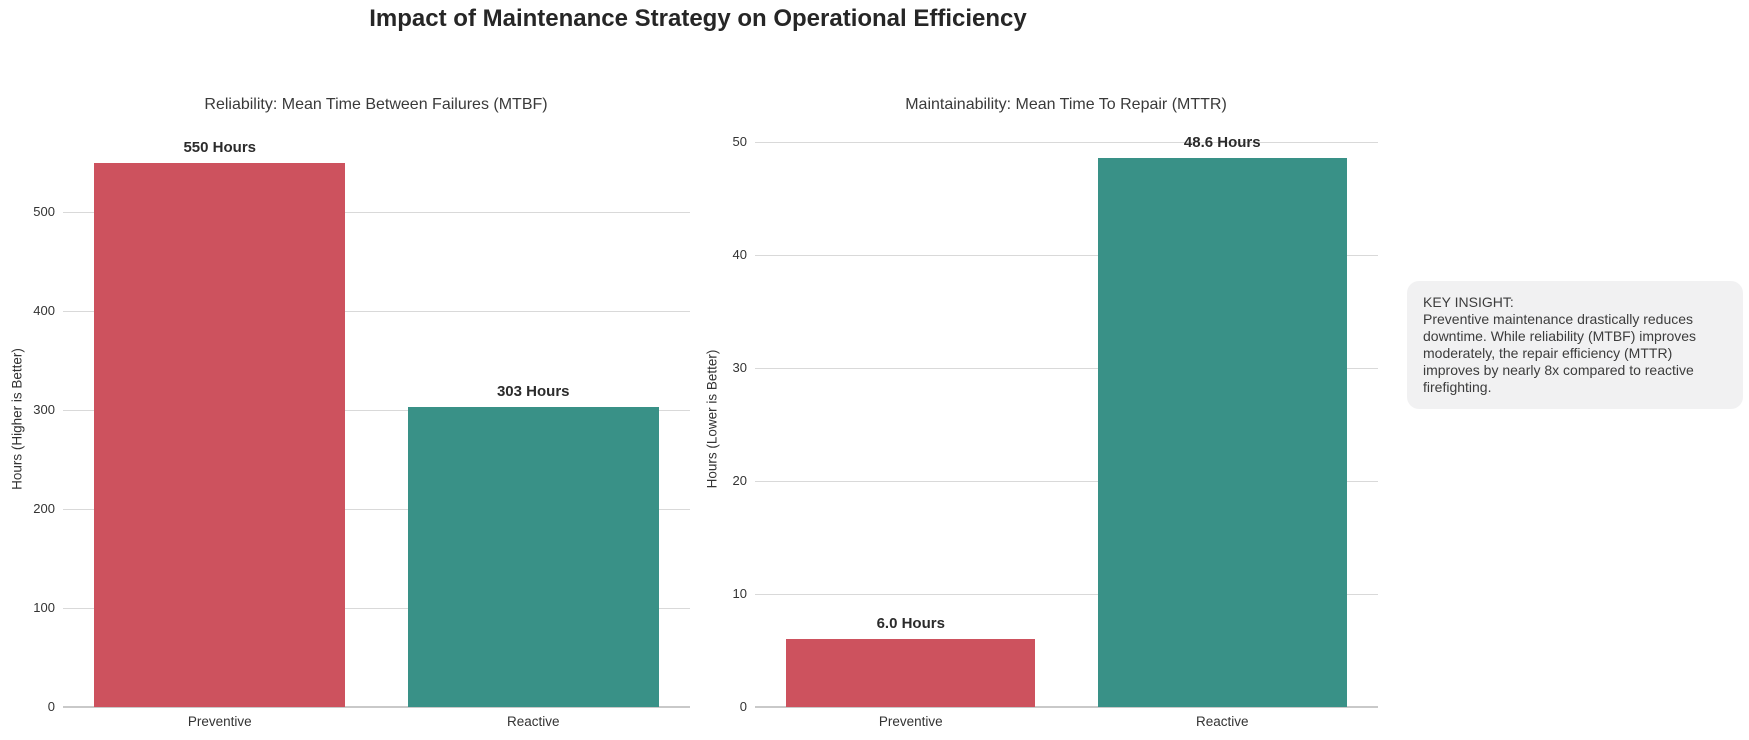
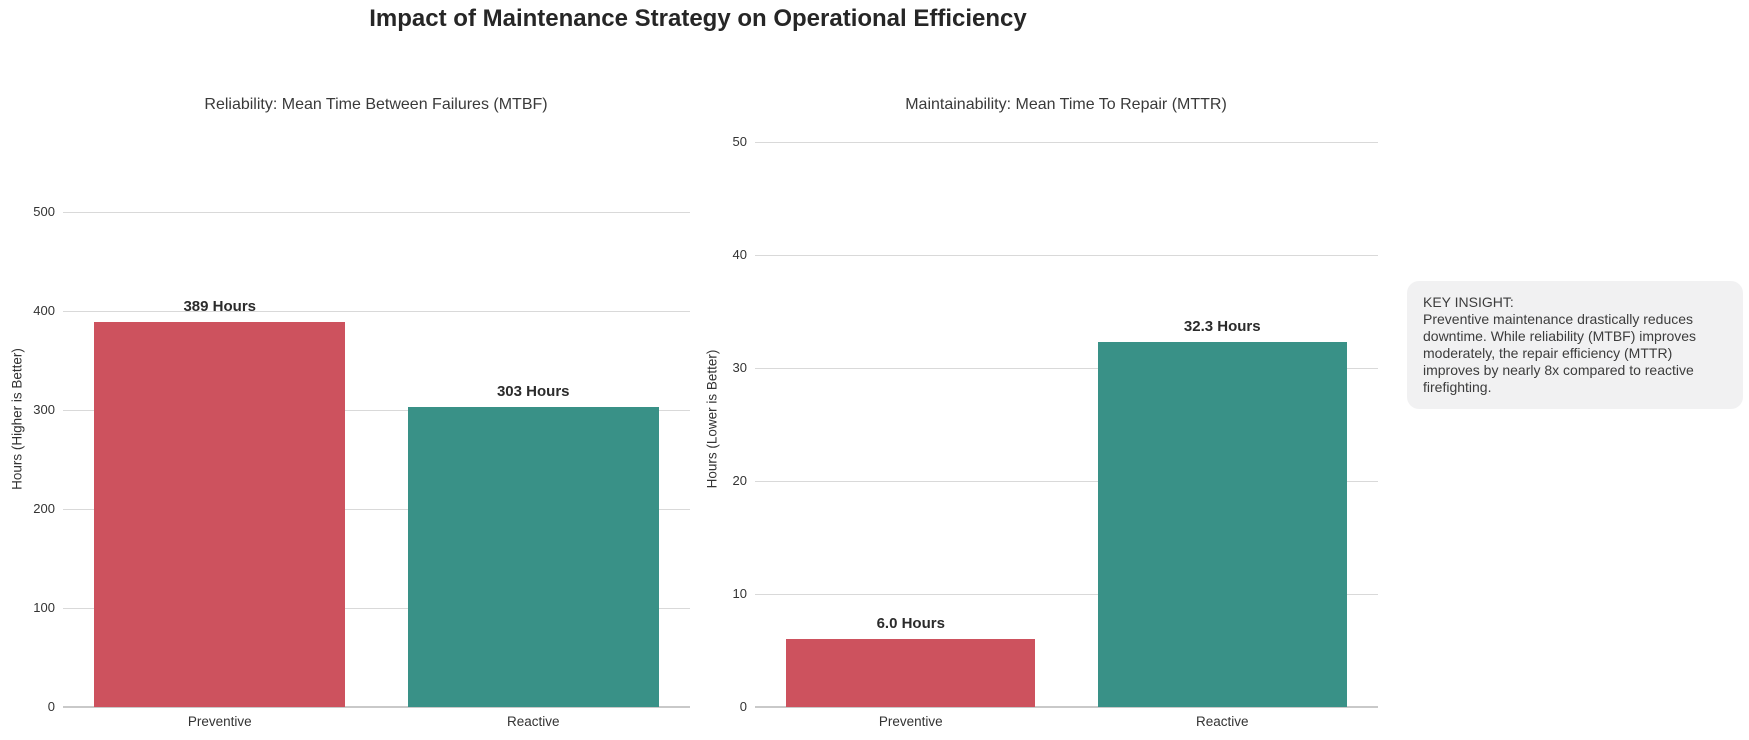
Reliability: Mean Time Between Failures (MTBF)/Preventive: 550 -> 389
Maintainability: Mean Time To Repair (MTTR)/Reactive: 48.6 -> 32.3
